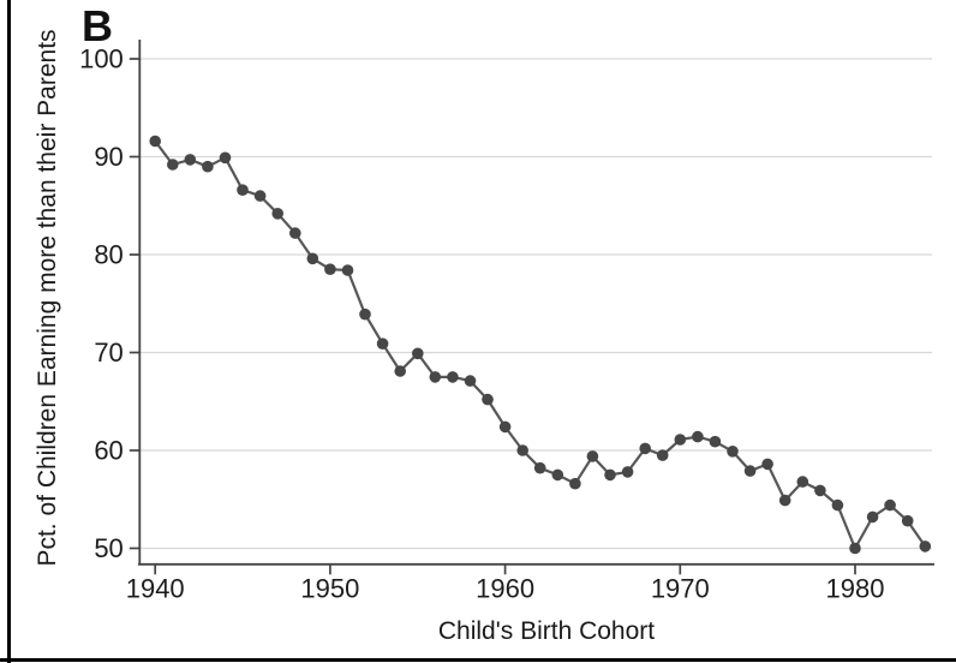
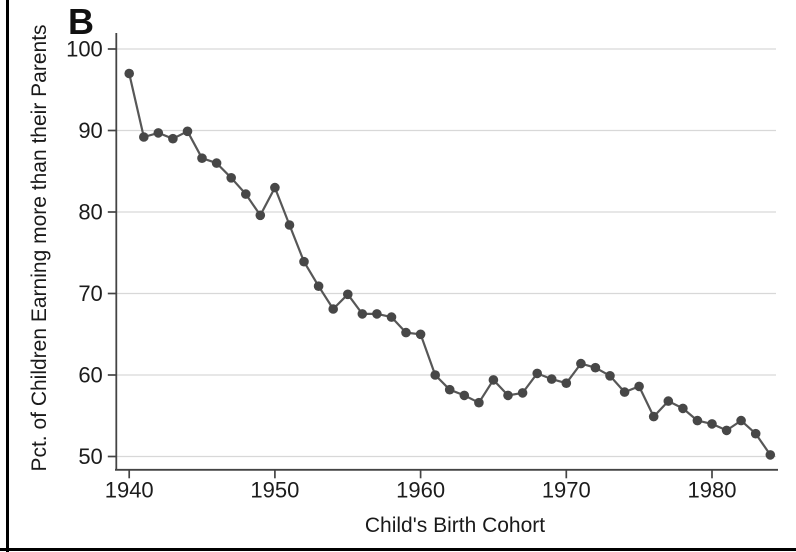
1940: 92 -> 97
1950: 78 -> 83
1960: 62 -> 65
1970: 61 -> 59
1980: 50 -> 54
